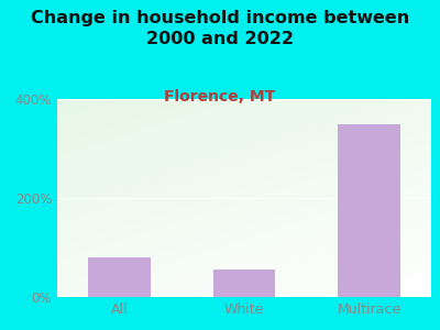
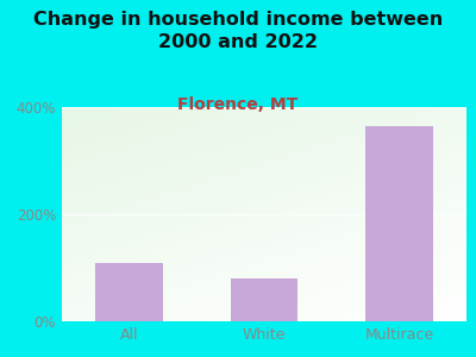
All: 80% -> 110%
White: 55% -> 80%
Multirace: 350% -> 365%
